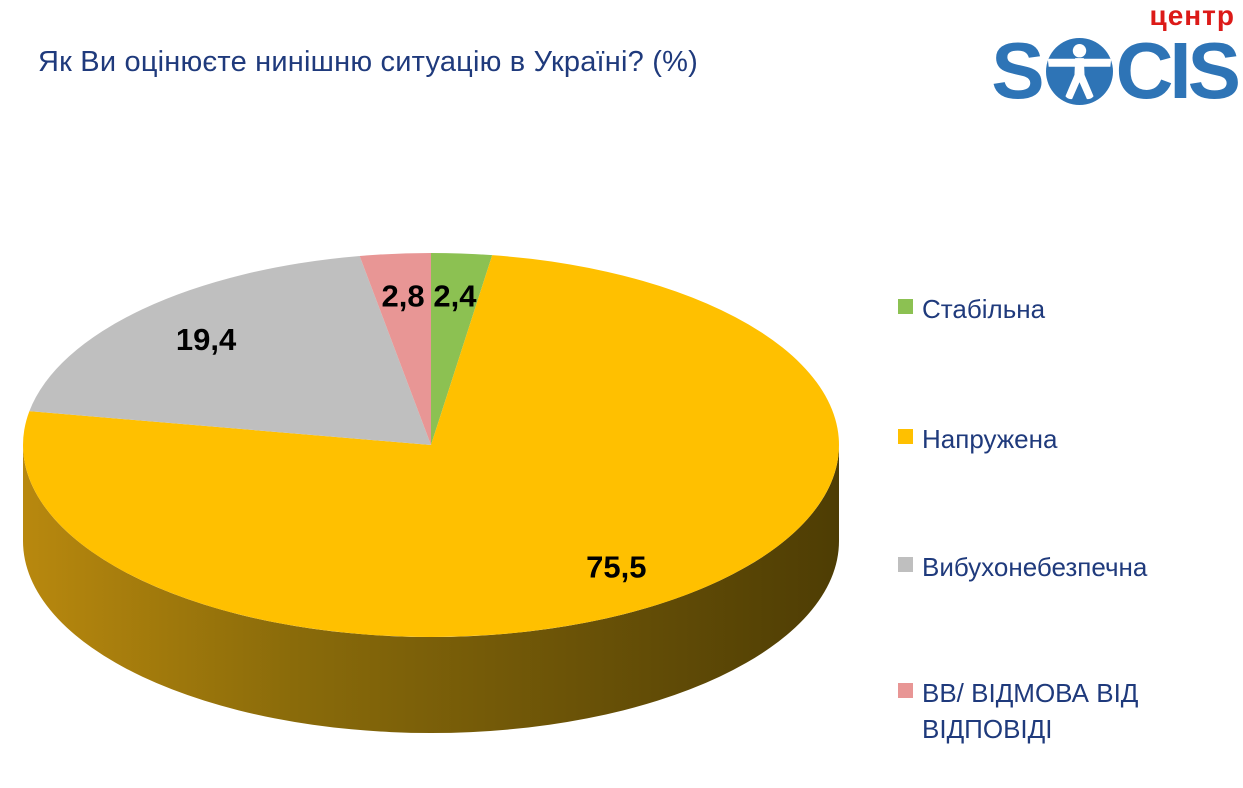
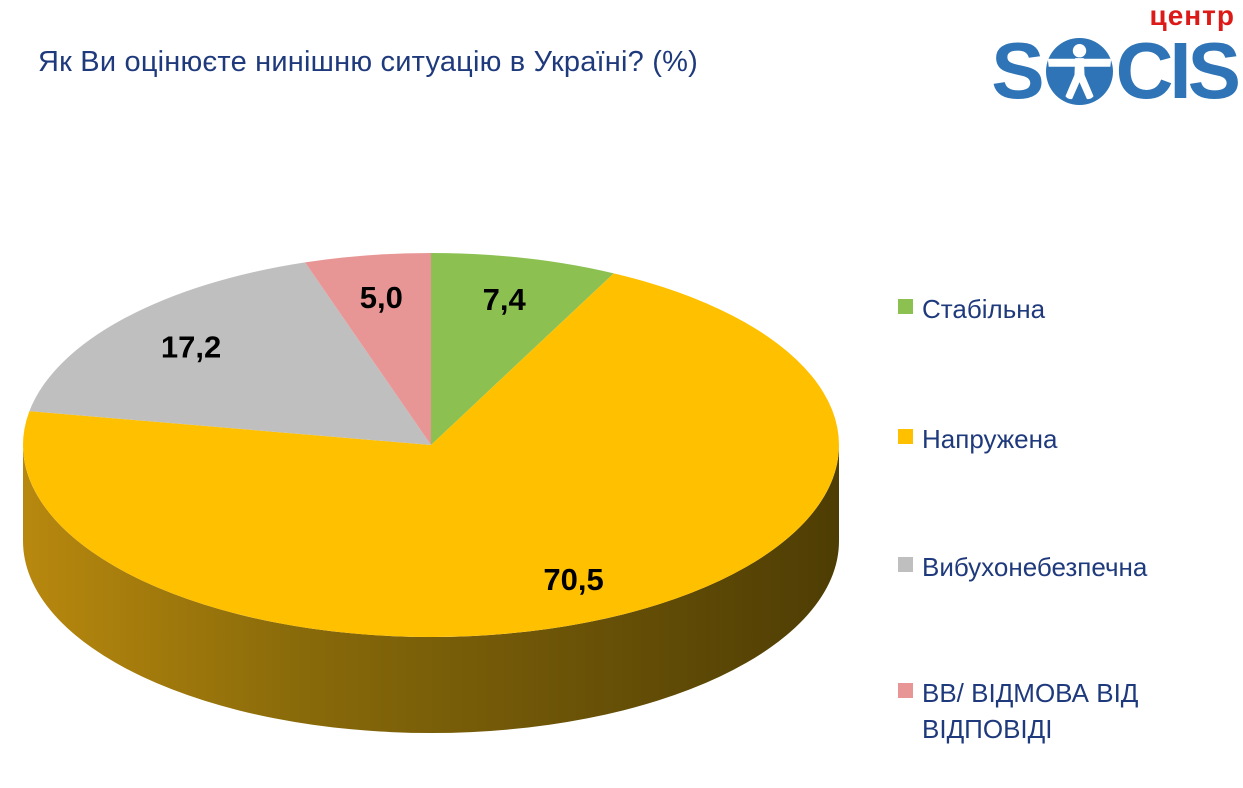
Стабільна: 2,4 -> 7,4
Напружена: 75,5 -> 70,5
Вибухонебезпечна: 19,4 -> 17,2
ВВ/ ВІДМОВА ВІД ВІДПОВІДІ: 2,8 -> 5,0
